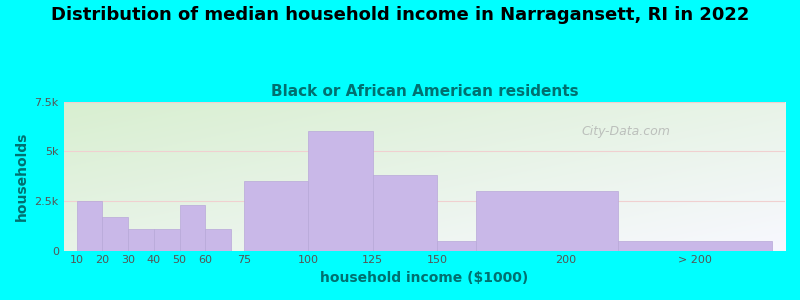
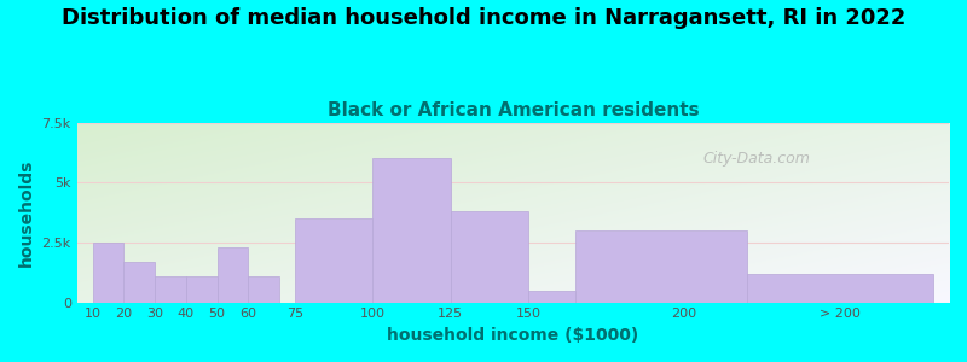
> 200: 0.5k -> 1.2k
